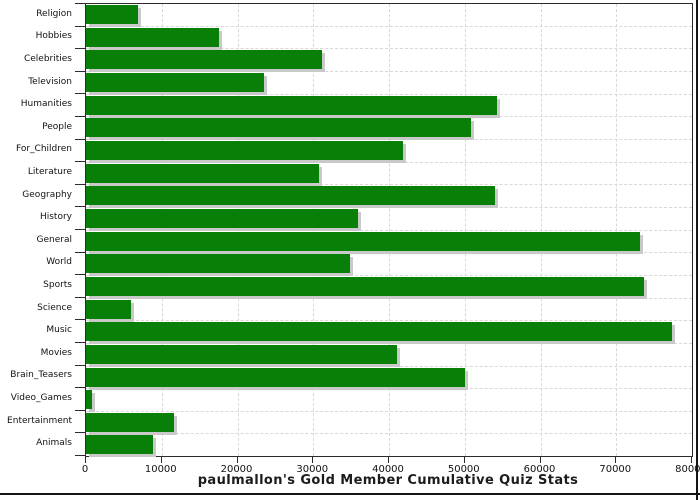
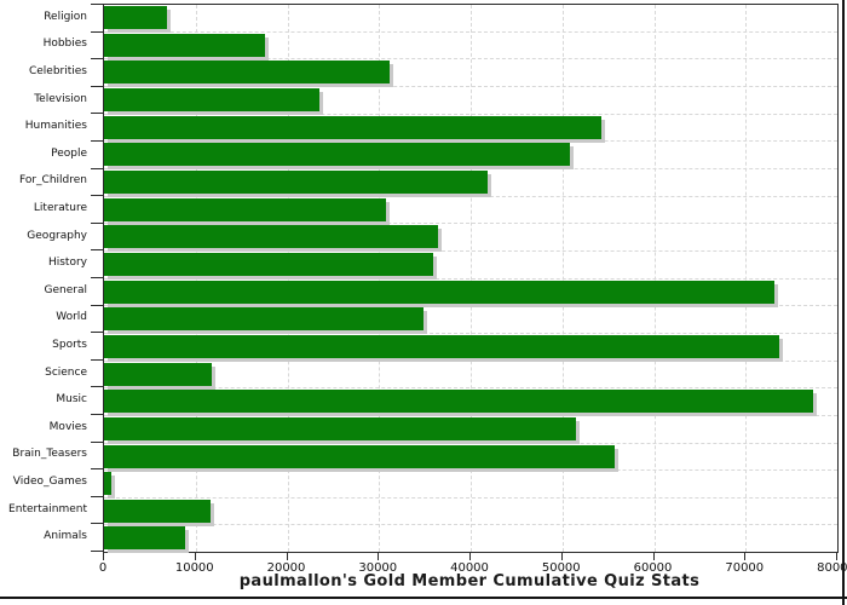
Geography: 54000 -> 36000
Science: 6000 -> 12000
Movies: 41000 -> 52000
Brain_Teasers: 50000 -> 56000
